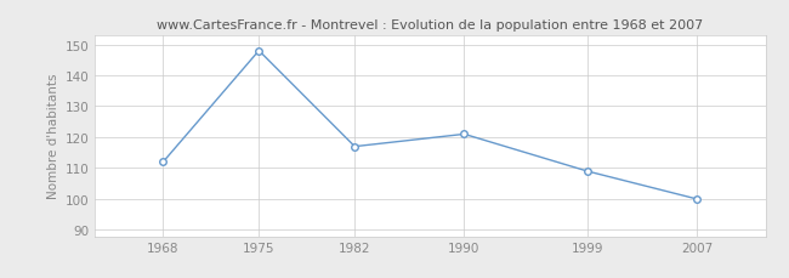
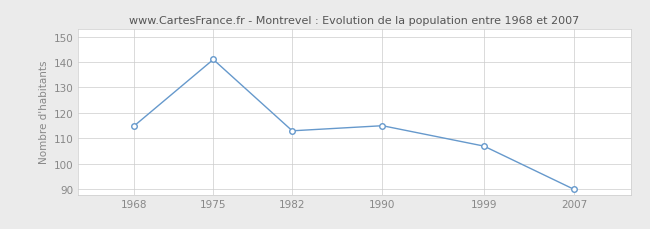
1968: 112 -> 115
1975: 148 -> 141
1982: 117 -> 113
1990: 121 -> 115
1999: 109 -> 107
2007: 100 -> 90
